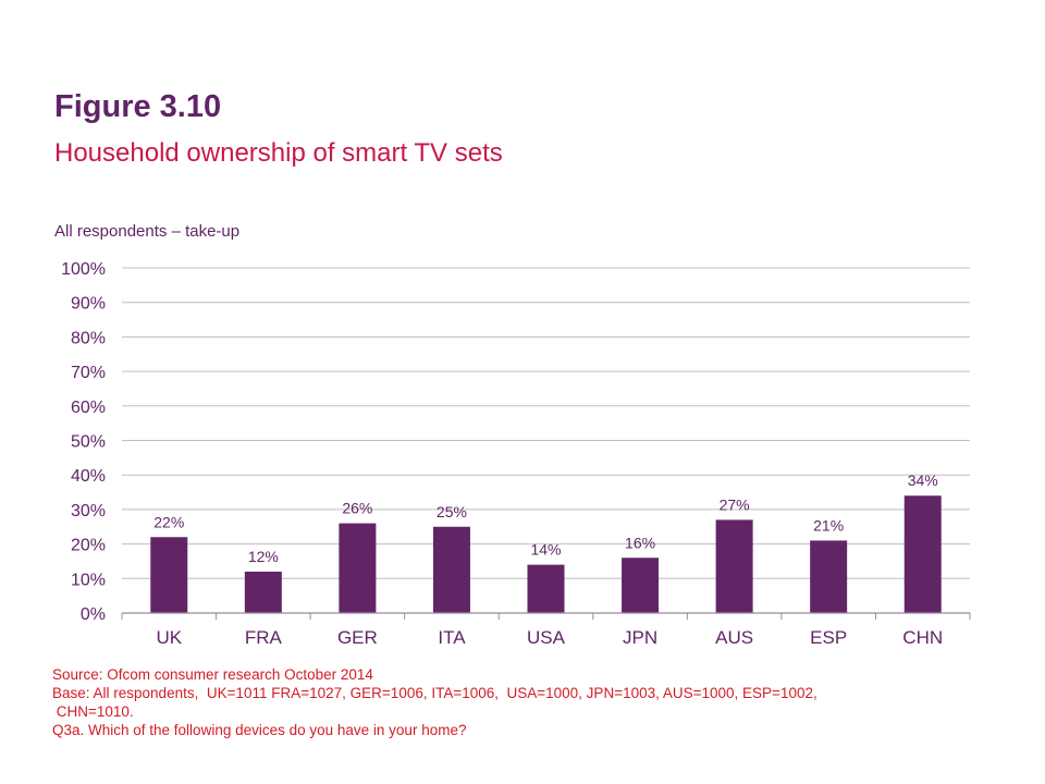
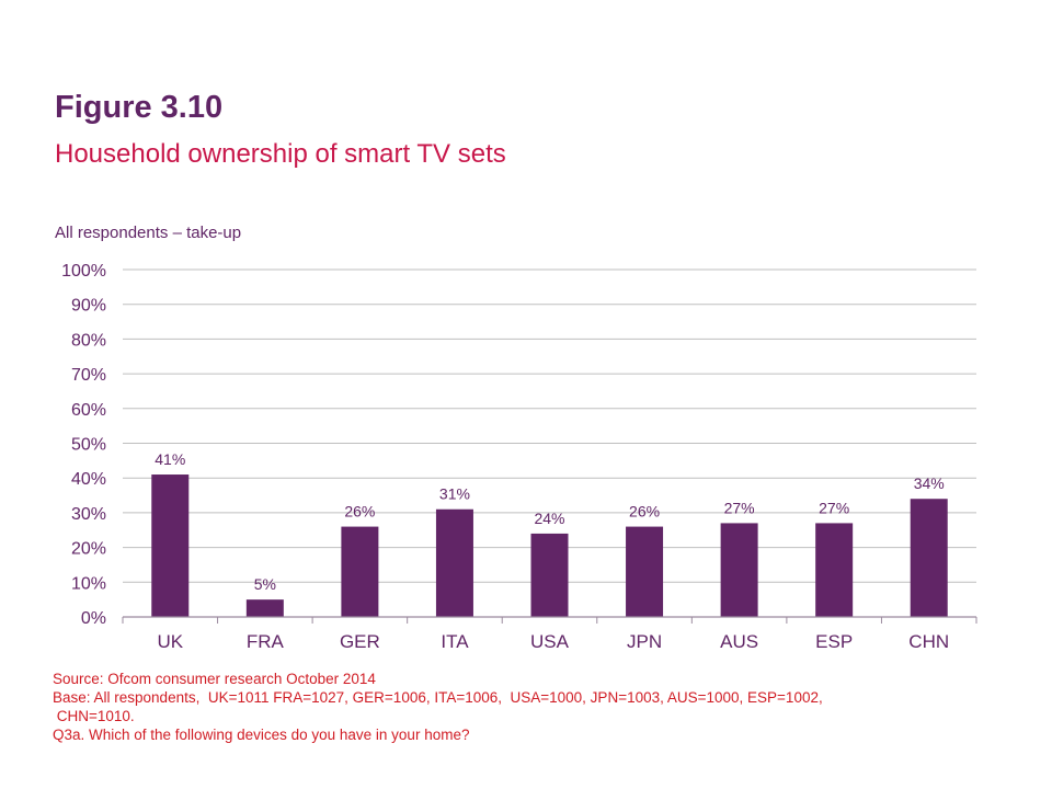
UK: 22% -> 41%
FRA: 12% -> 5%
ITA: 25% -> 31%
USA: 14% -> 24%
JPN: 16% -> 26%
ESP: 21% -> 27%
